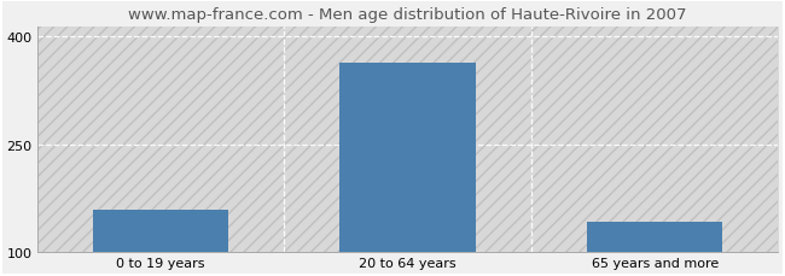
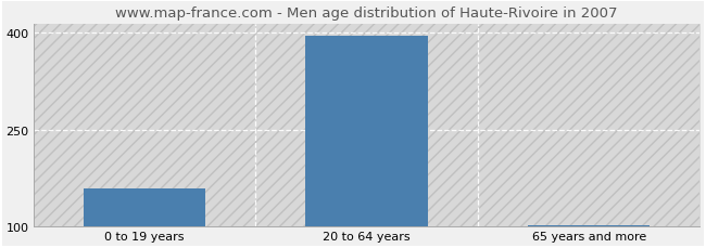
20 to 64 years: 364 -> 395
65 years and more: 142 -> 102
